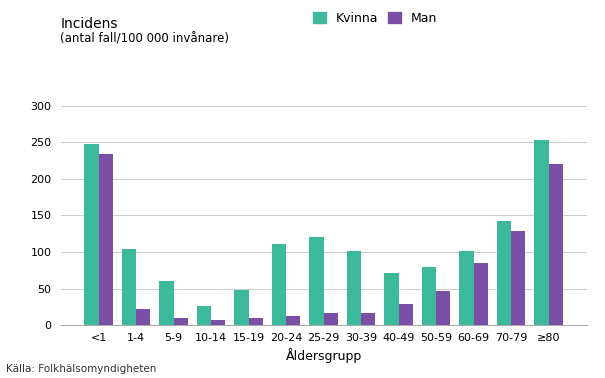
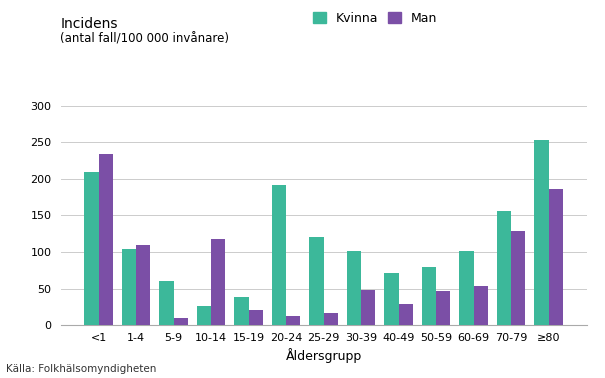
Kvinna/<1: 248 -> 210
Man/1-4: 22 -> 110
Man/10-14: 7 -> 118
Kvinna/15-19: 48 -> 38
Man/15-19: 10 -> 20
Kvinna/20-24: 111 -> 192
Man/30-39: 16 -> 48
Man/60-69: 85 -> 54
Kvinna/70-79: 142 -> 156
Man/≥80: 220 -> 186
